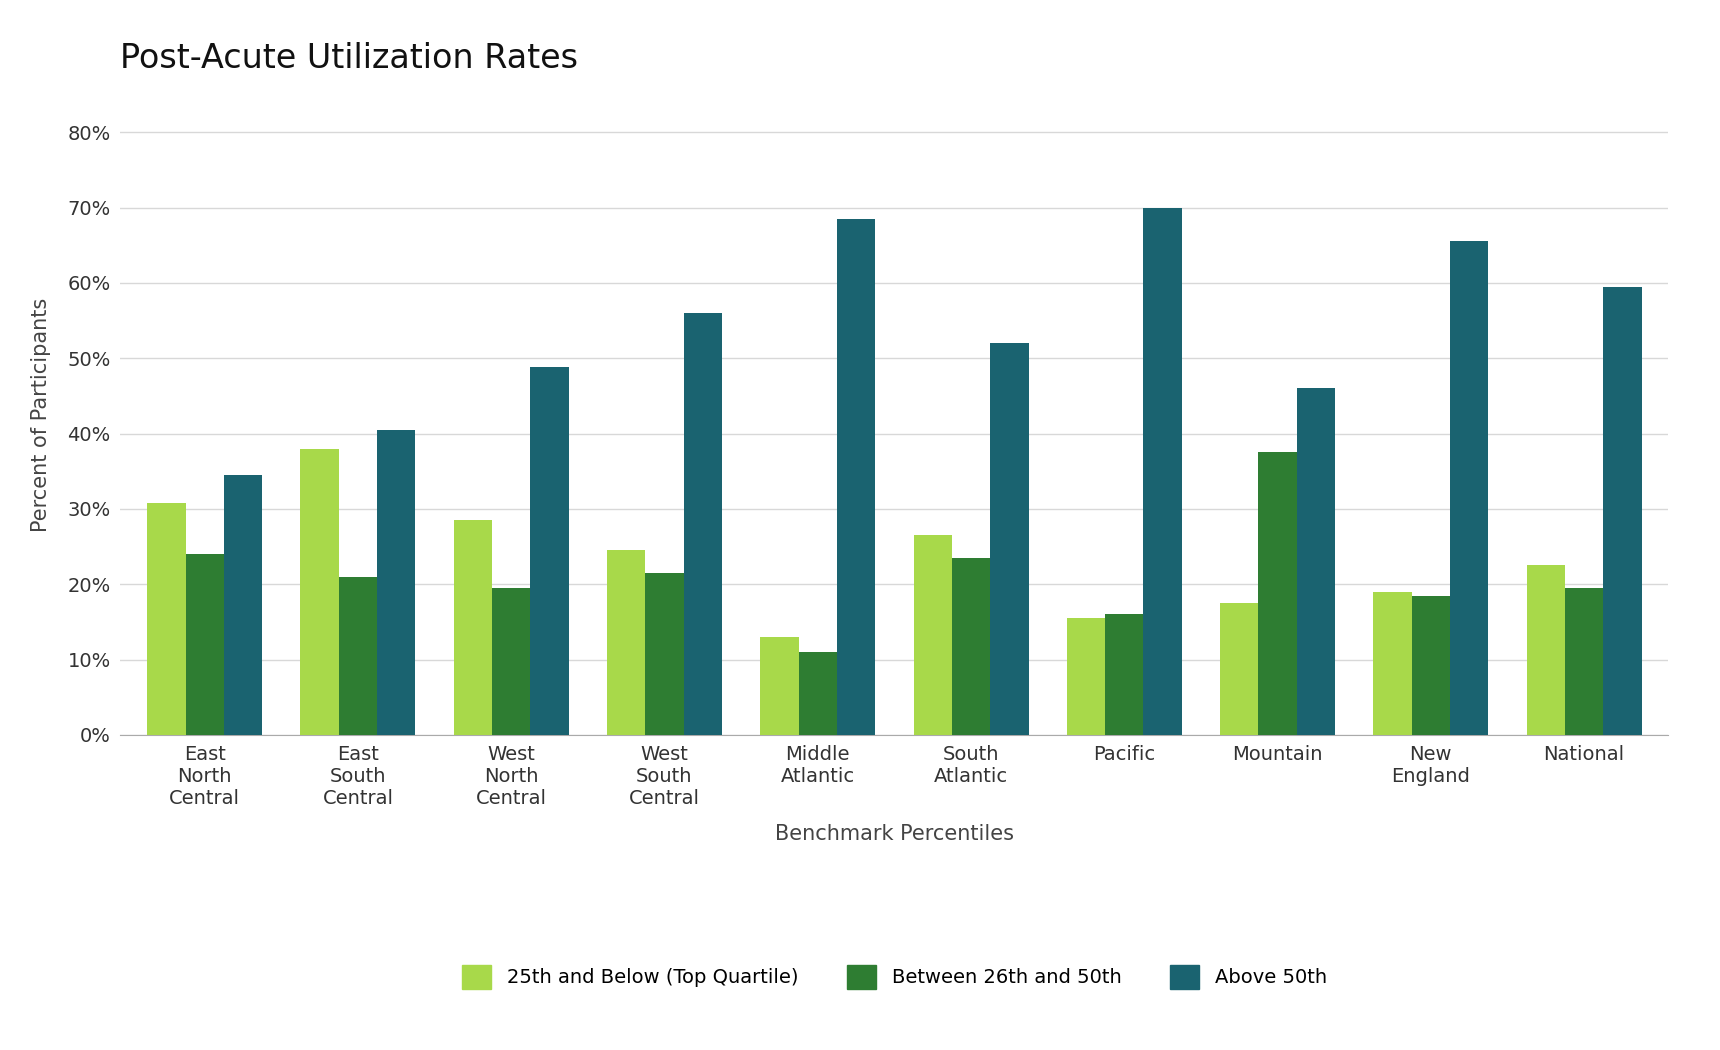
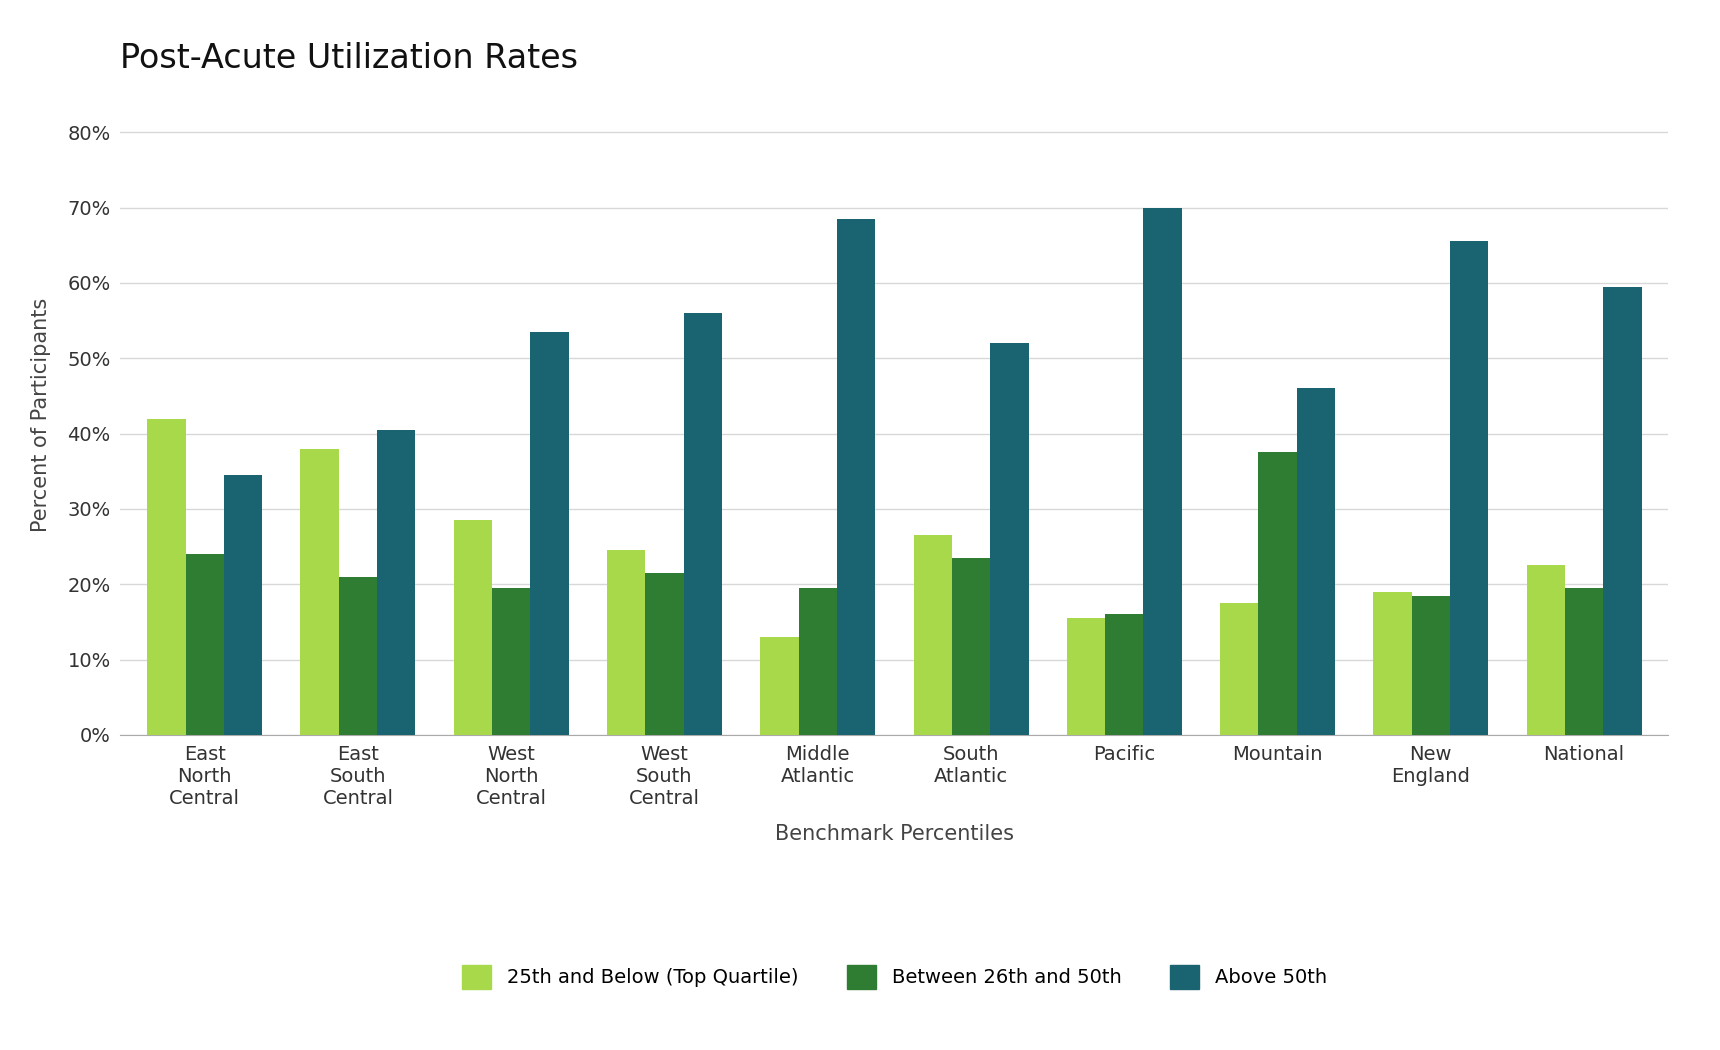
25th and Below (Top Quartile)/East North Central: 30.8% -> 42.0%
Above 50th/West North Central: 48.8% -> 53.5%
Between 26th and 50th/Middle Atlantic: 11.0% -> 19.5%
